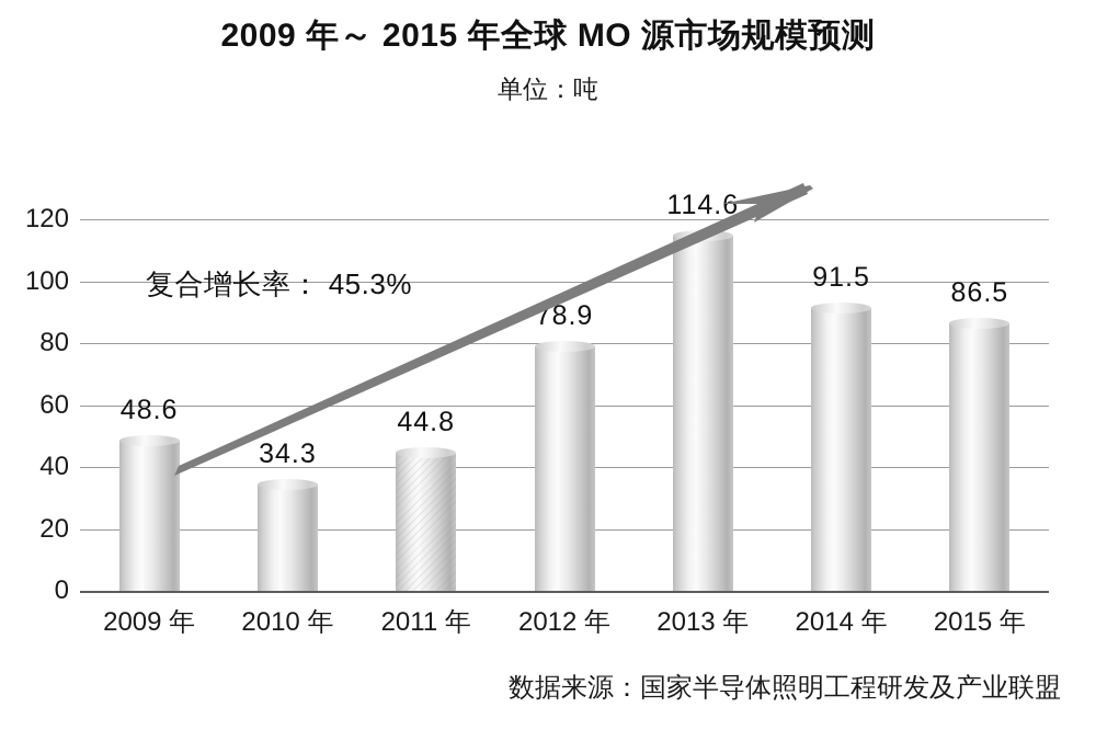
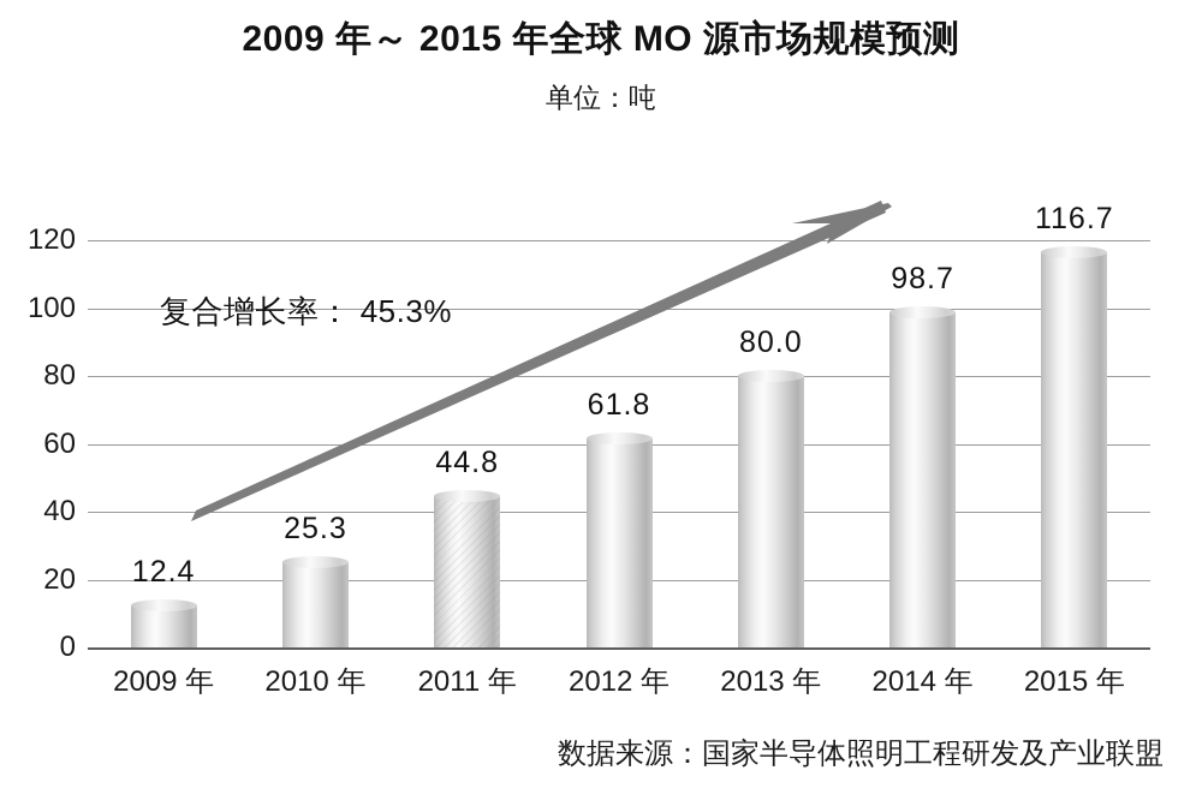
2009 年: 48.6 -> 12.4
2010 年: 34.3 -> 25.3
2012 年: 78.9 -> 61.8
2013 年: 114.6 -> 80.0
2014 年: 91.5 -> 98.7
2015 年: 86.5 -> 116.7
